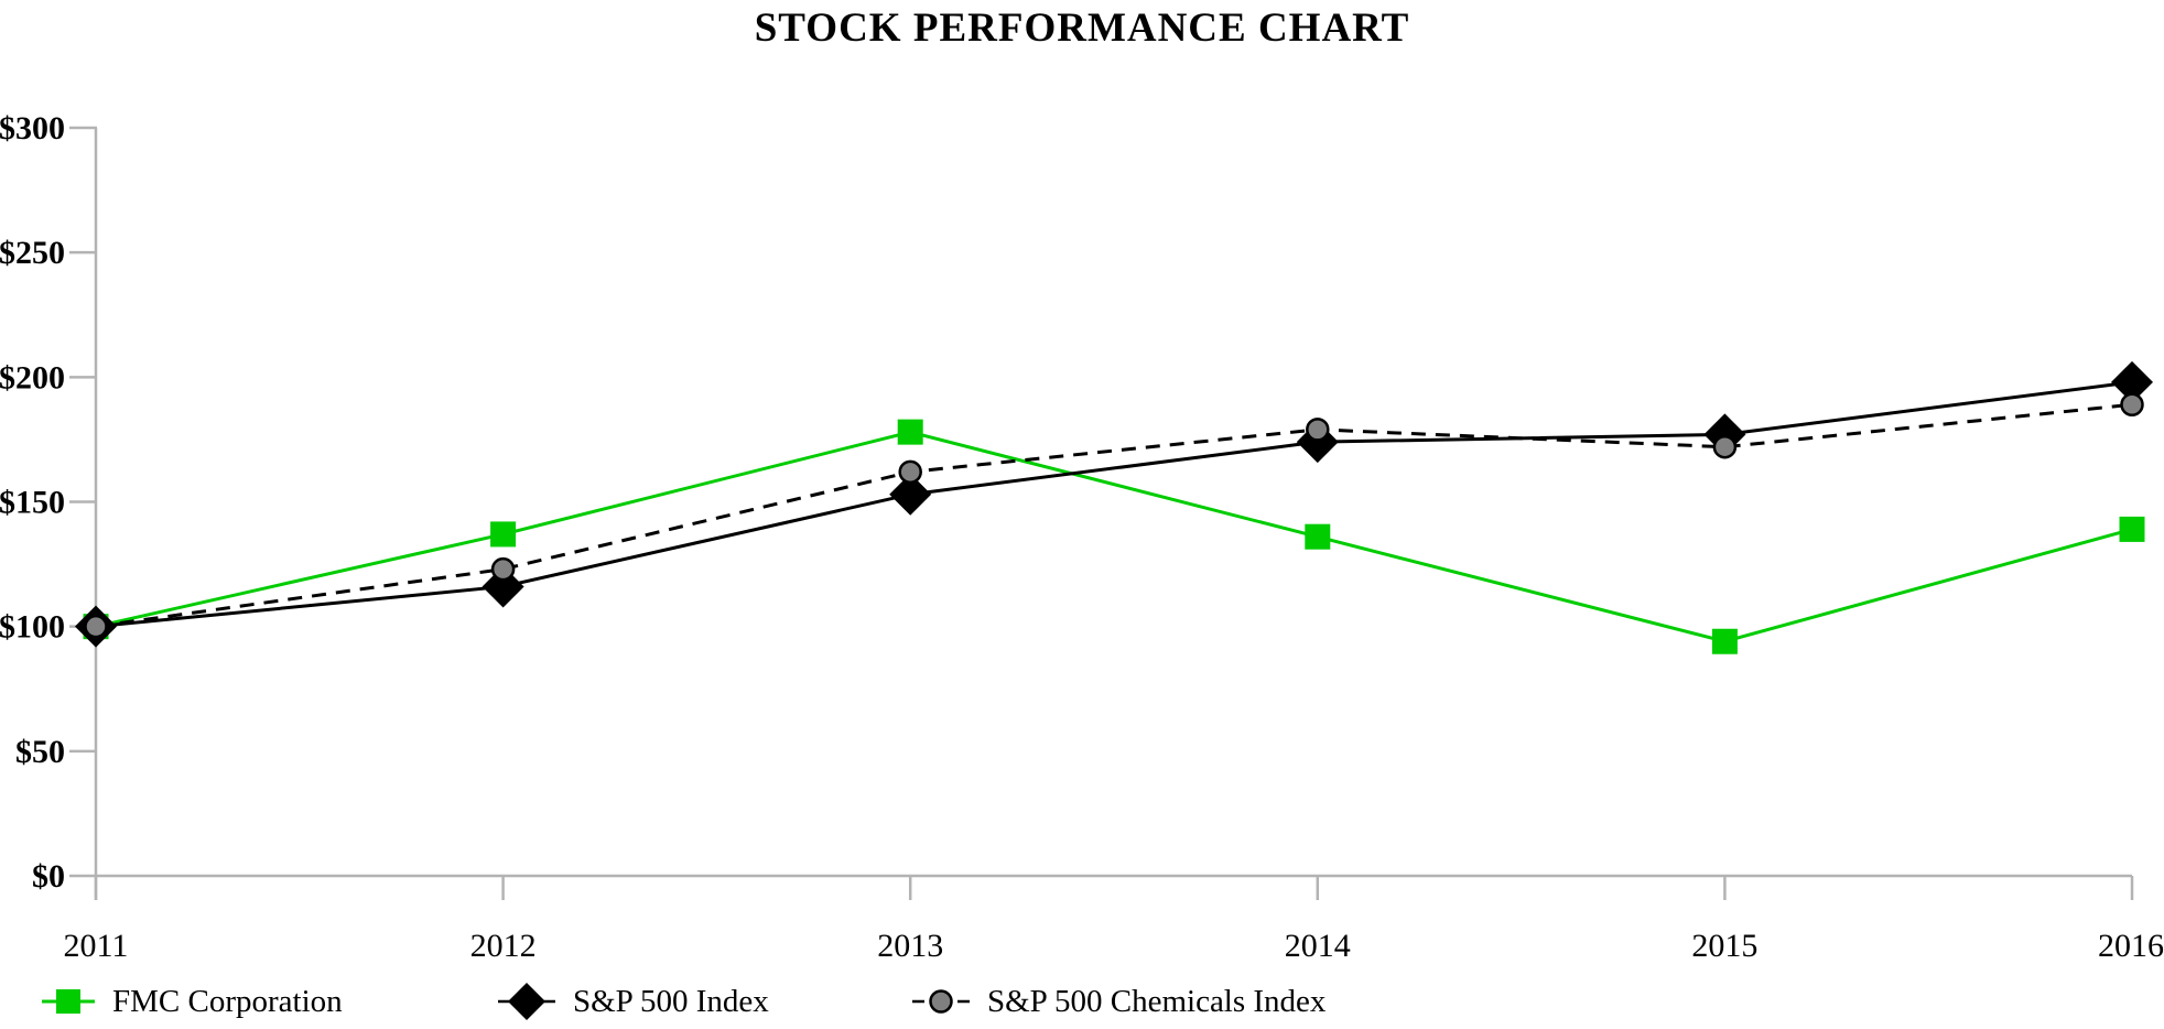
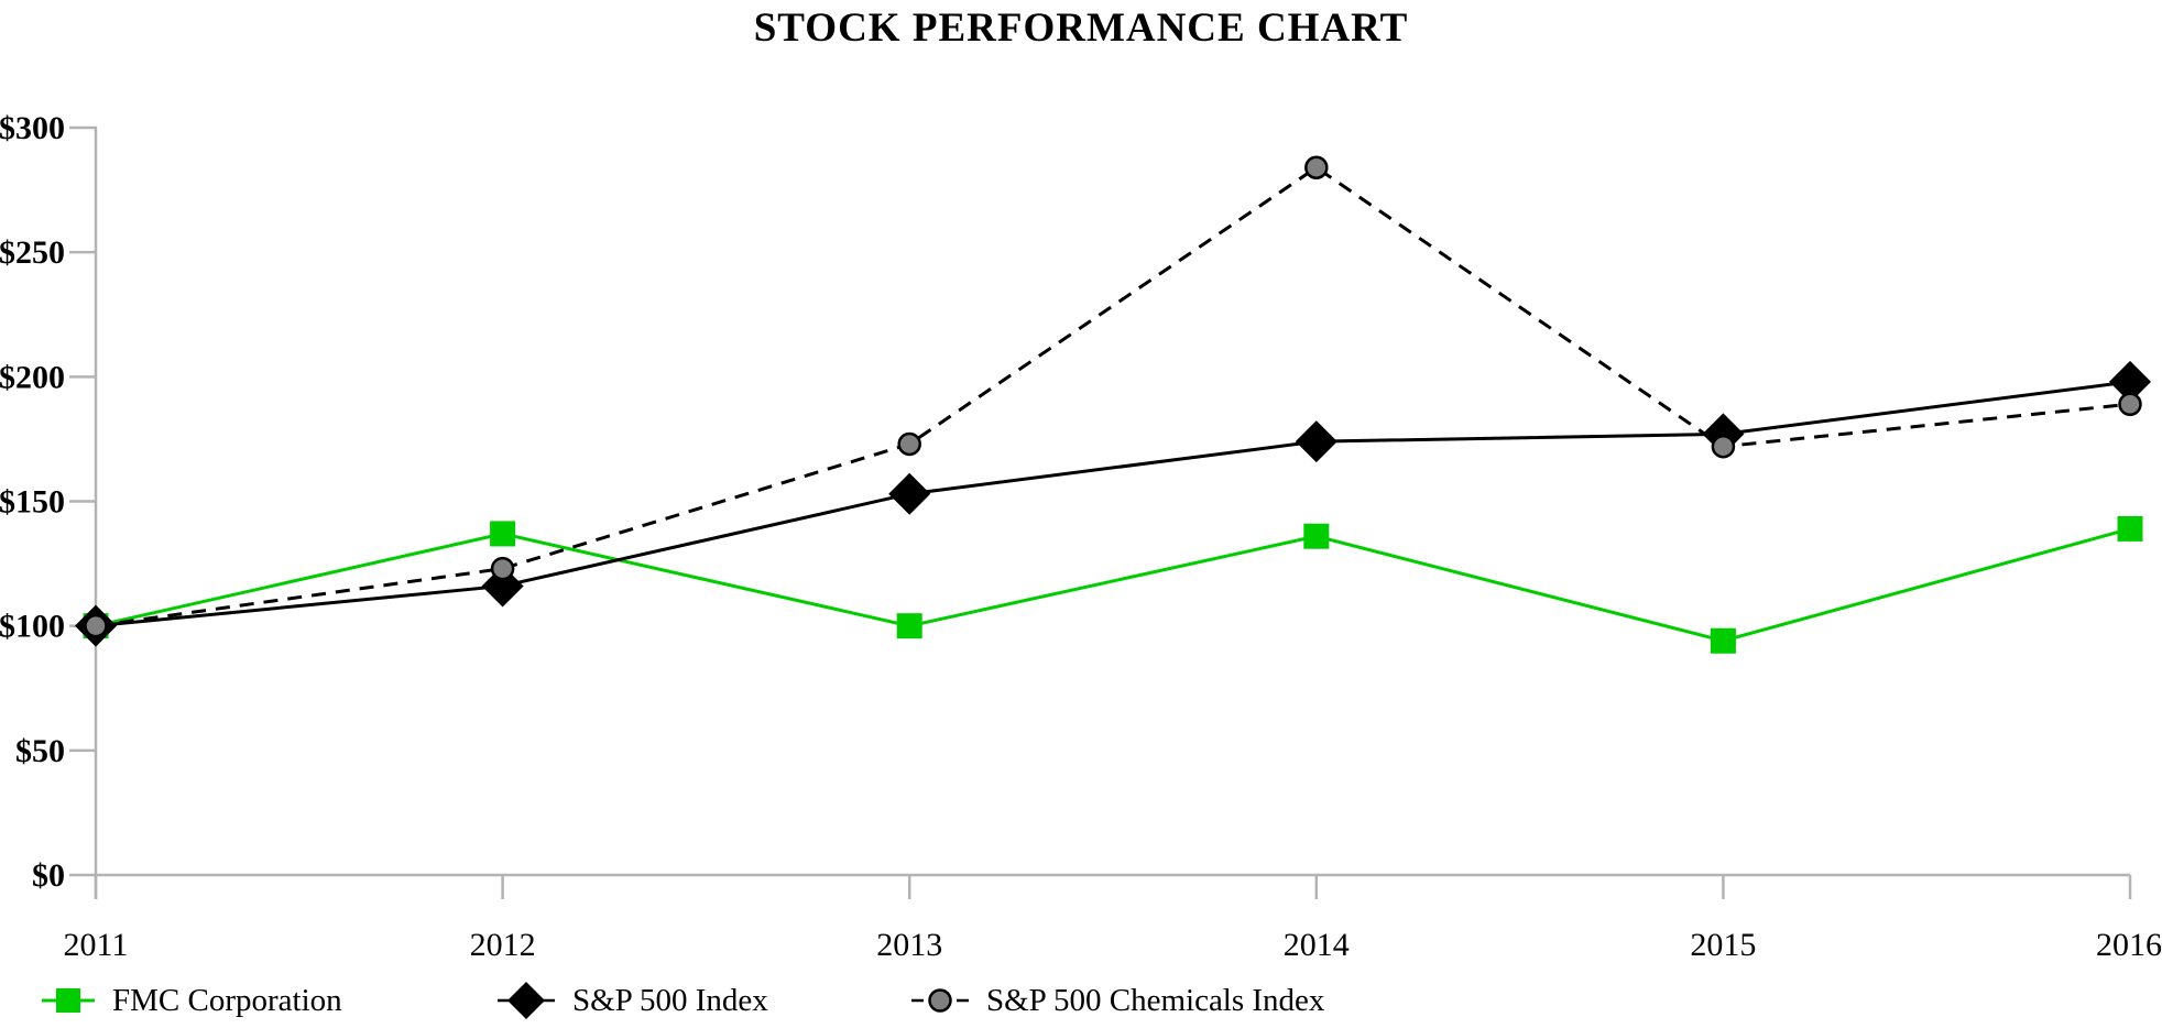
FMC Corporation/2013: $178 -> $100
S&P 500 Chemicals Index/2013: $162 -> $173
S&P 500 Chemicals Index/2014: $179 -> $284
